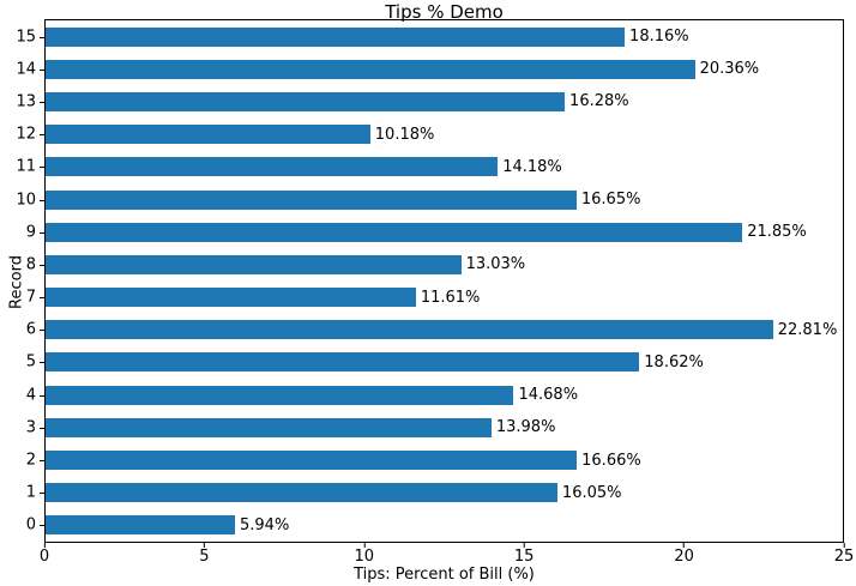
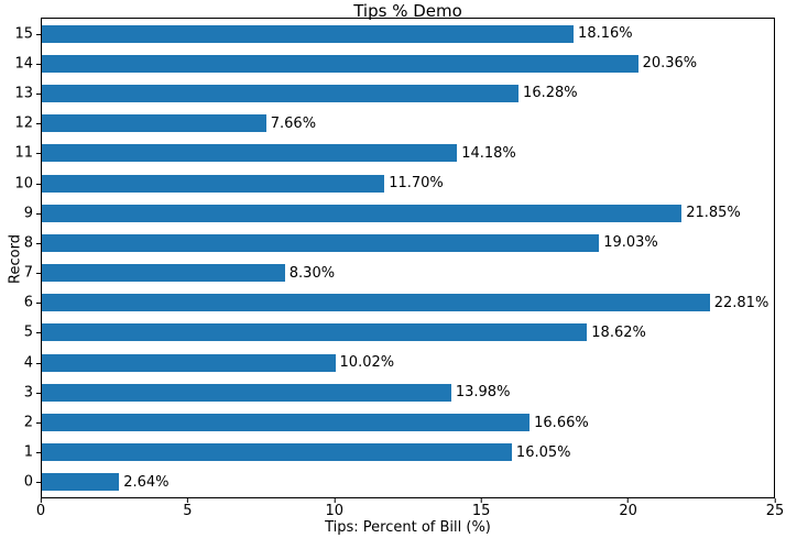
0: 5.94% -> 2.64%
4: 14.68% -> 10.02%
7: 11.61% -> 8.30%
8: 13.03% -> 19.03%
10: 16.65% -> 11.70%
12: 10.18% -> 7.66%
